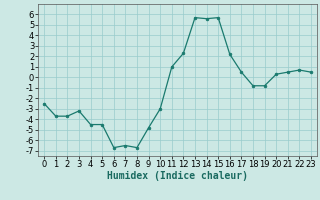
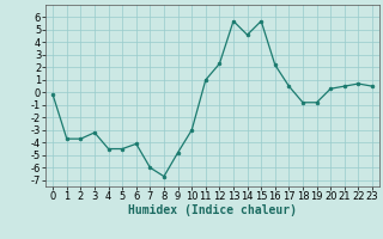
0: -2.5 -> -0.2
6: -6.7 -> -4.1
7: -6.5 -> -6.0
14: 5.6 -> 4.6
